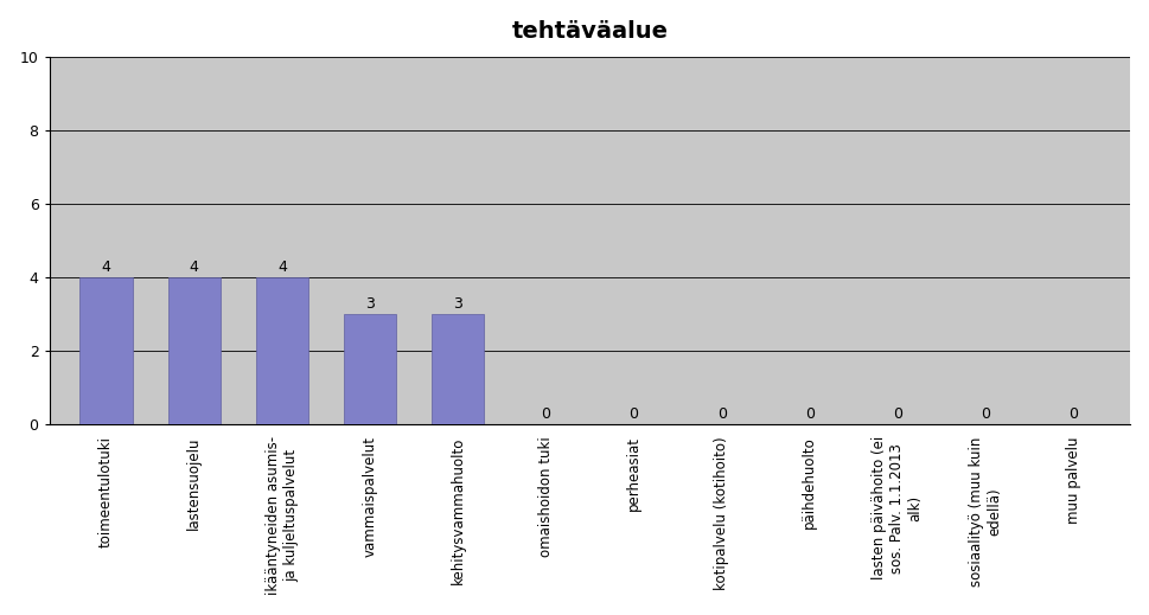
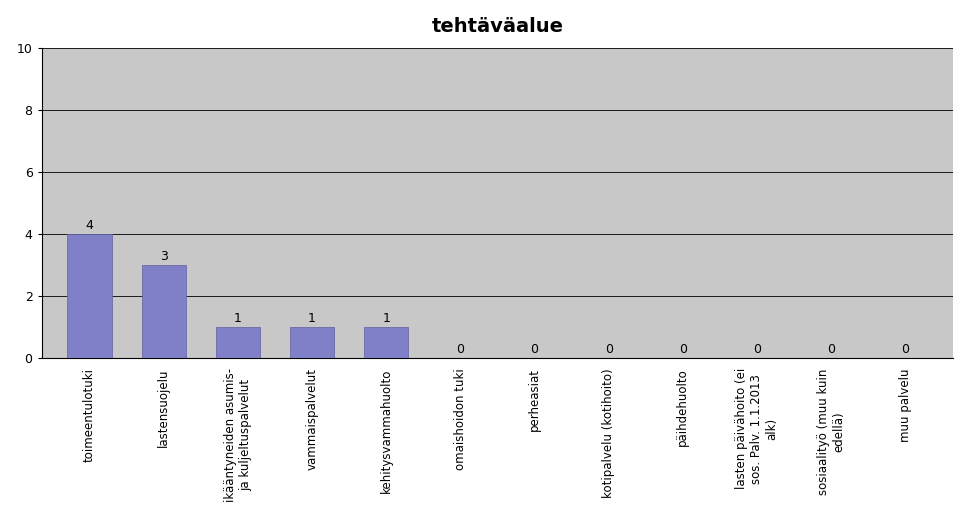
lastensuojelu: 4 -> 3
ikääntyneiden asumis- ja kuljeltuspalvelut: 4 -> 1
vammaispalvelut: 3 -> 1
kehitysvammahuolto: 3 -> 1
